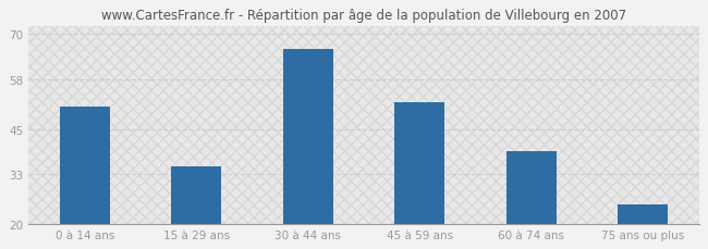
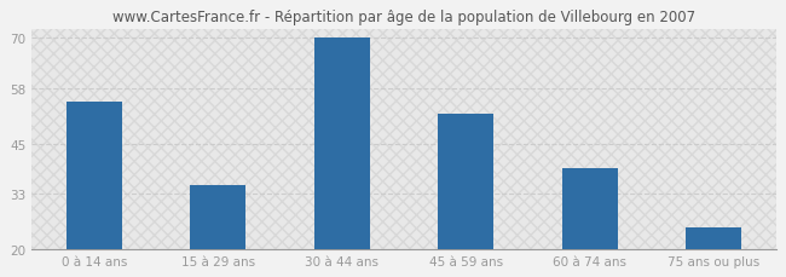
0 à 14 ans: 51 -> 55
30 à 44 ans: 66 -> 70
